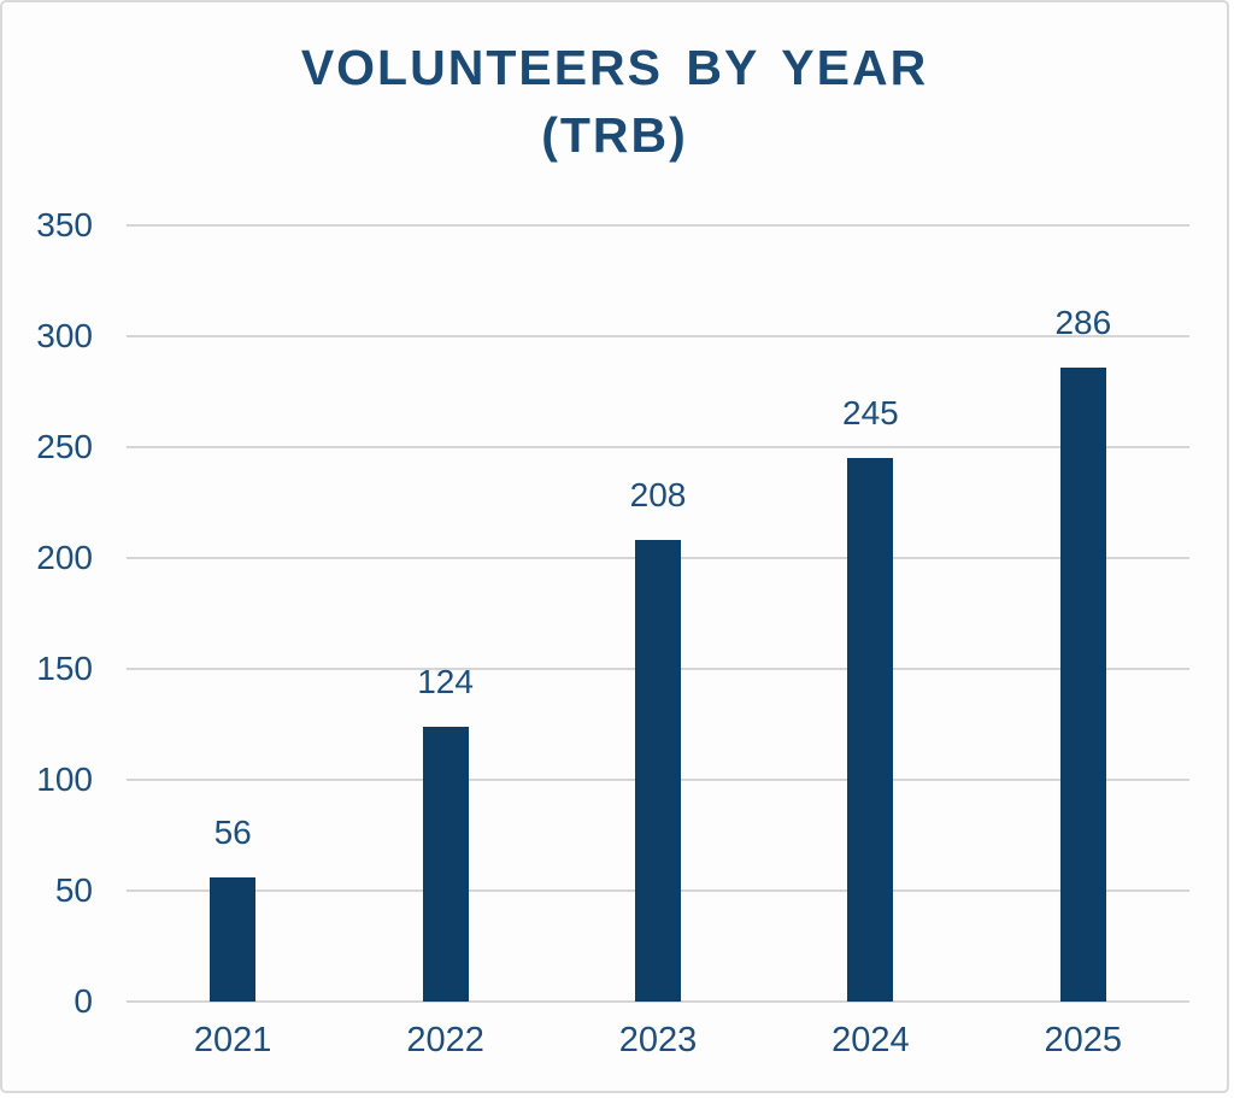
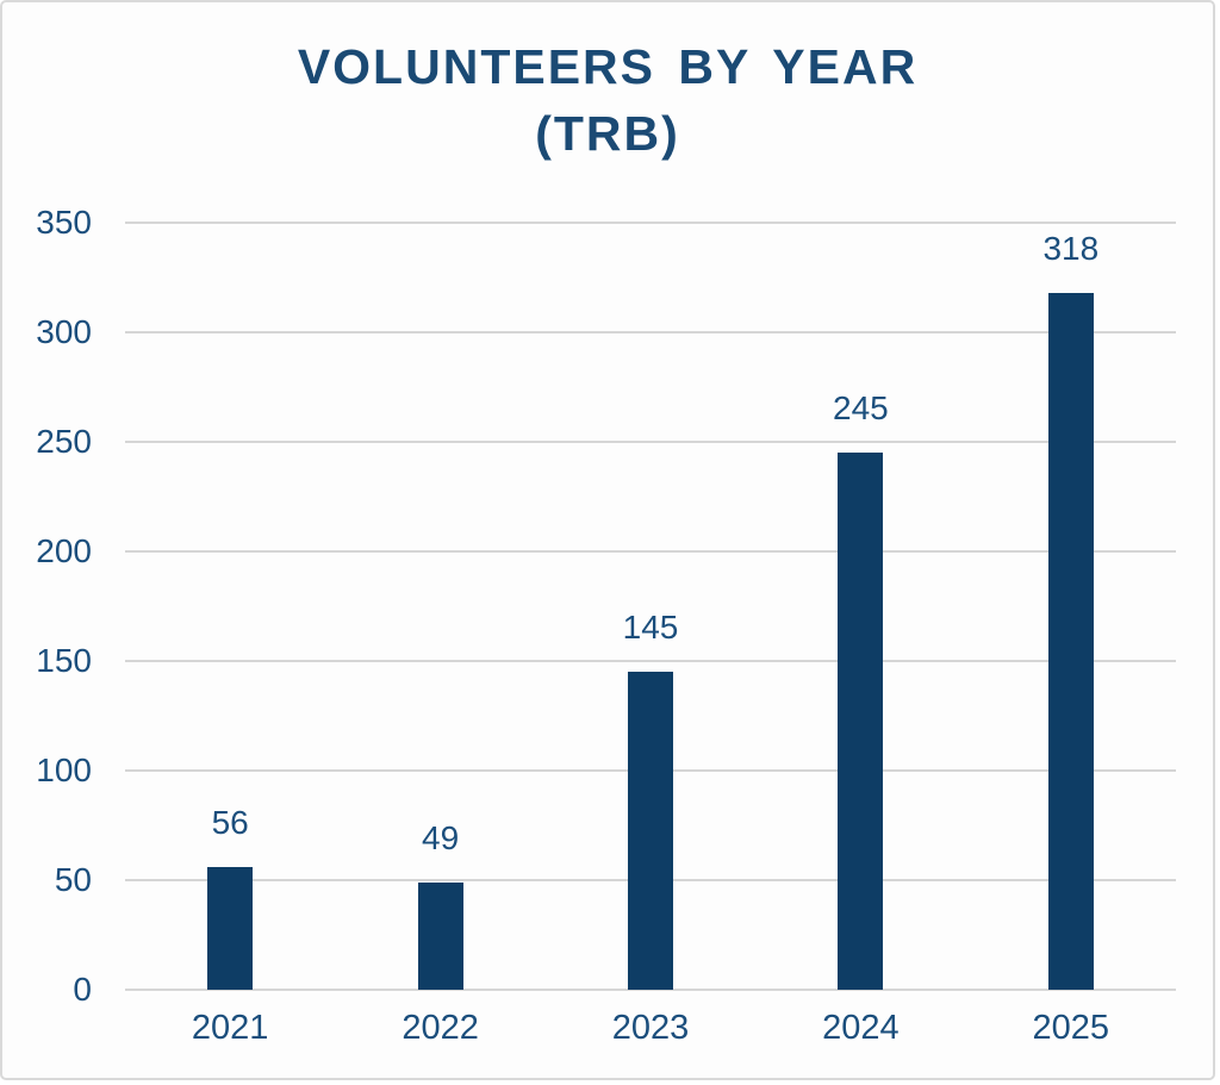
2022: 124 -> 49
2023: 208 -> 145
2025: 286 -> 318
